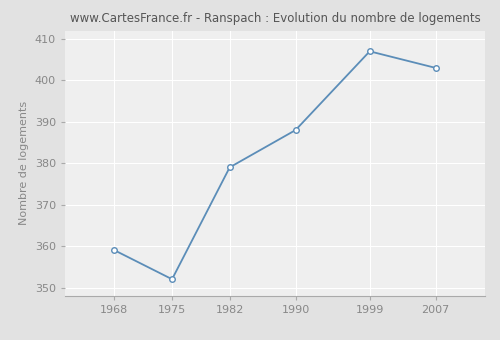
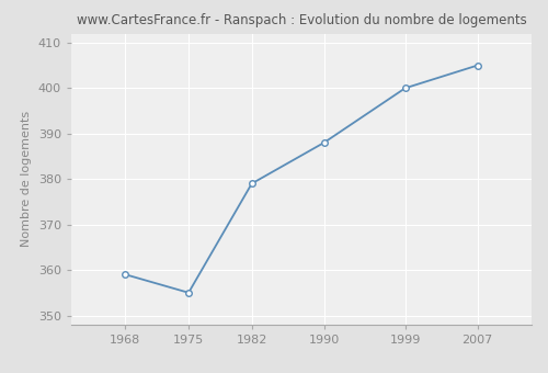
1975: 352 -> 355
1999: 407 -> 400
2007: 403 -> 405
